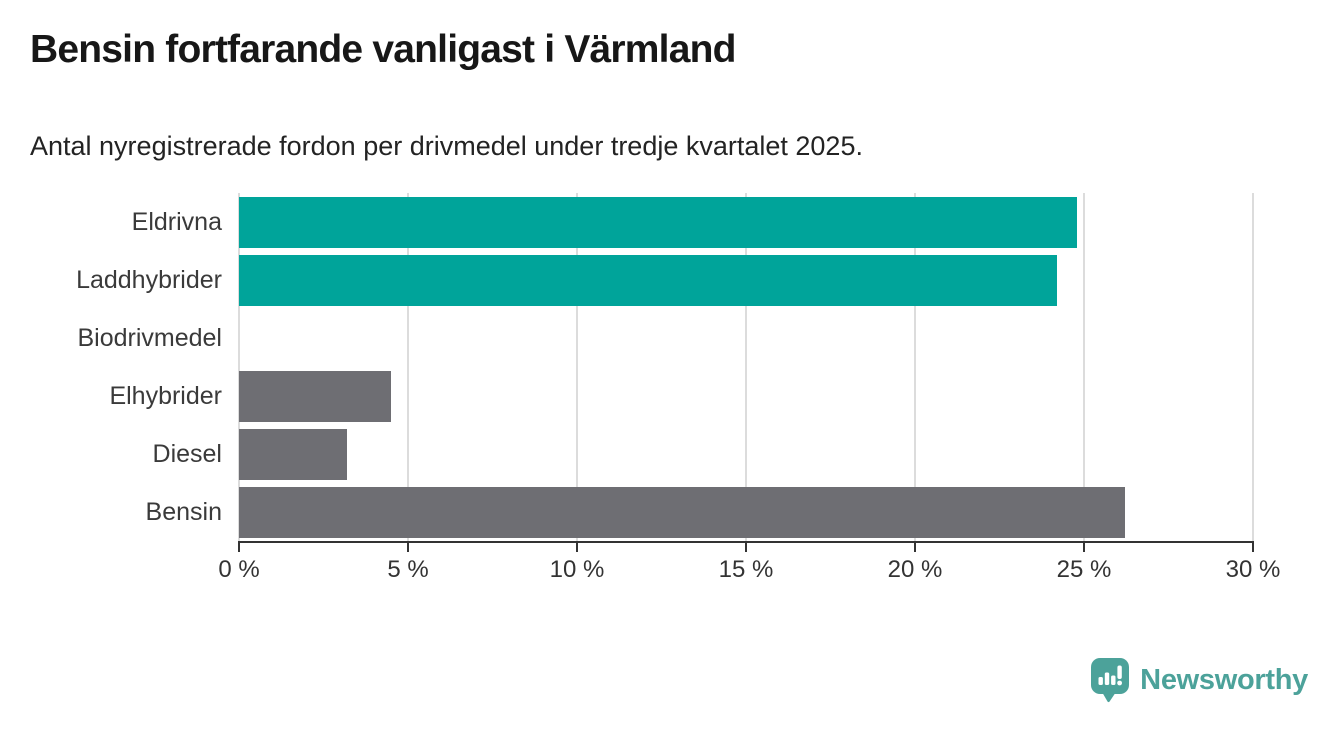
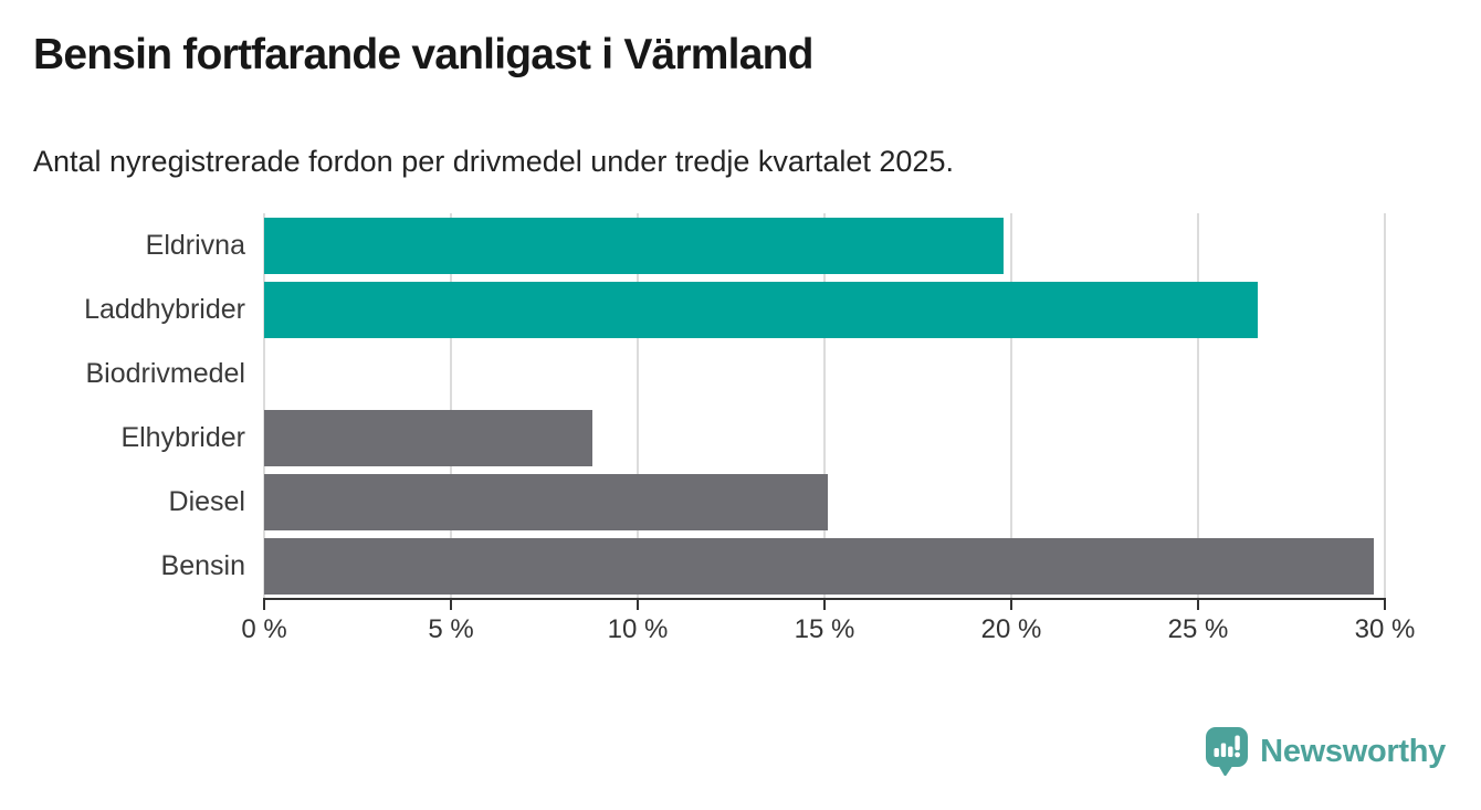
Eldrivna: 24.8% -> 19.8%
Laddhybrider: 24.2% -> 26.6%
Elhybrider: 4.5% -> 8.8%
Diesel: 3.2% -> 15.1%
Bensin: 26.2% -> 29.7%
